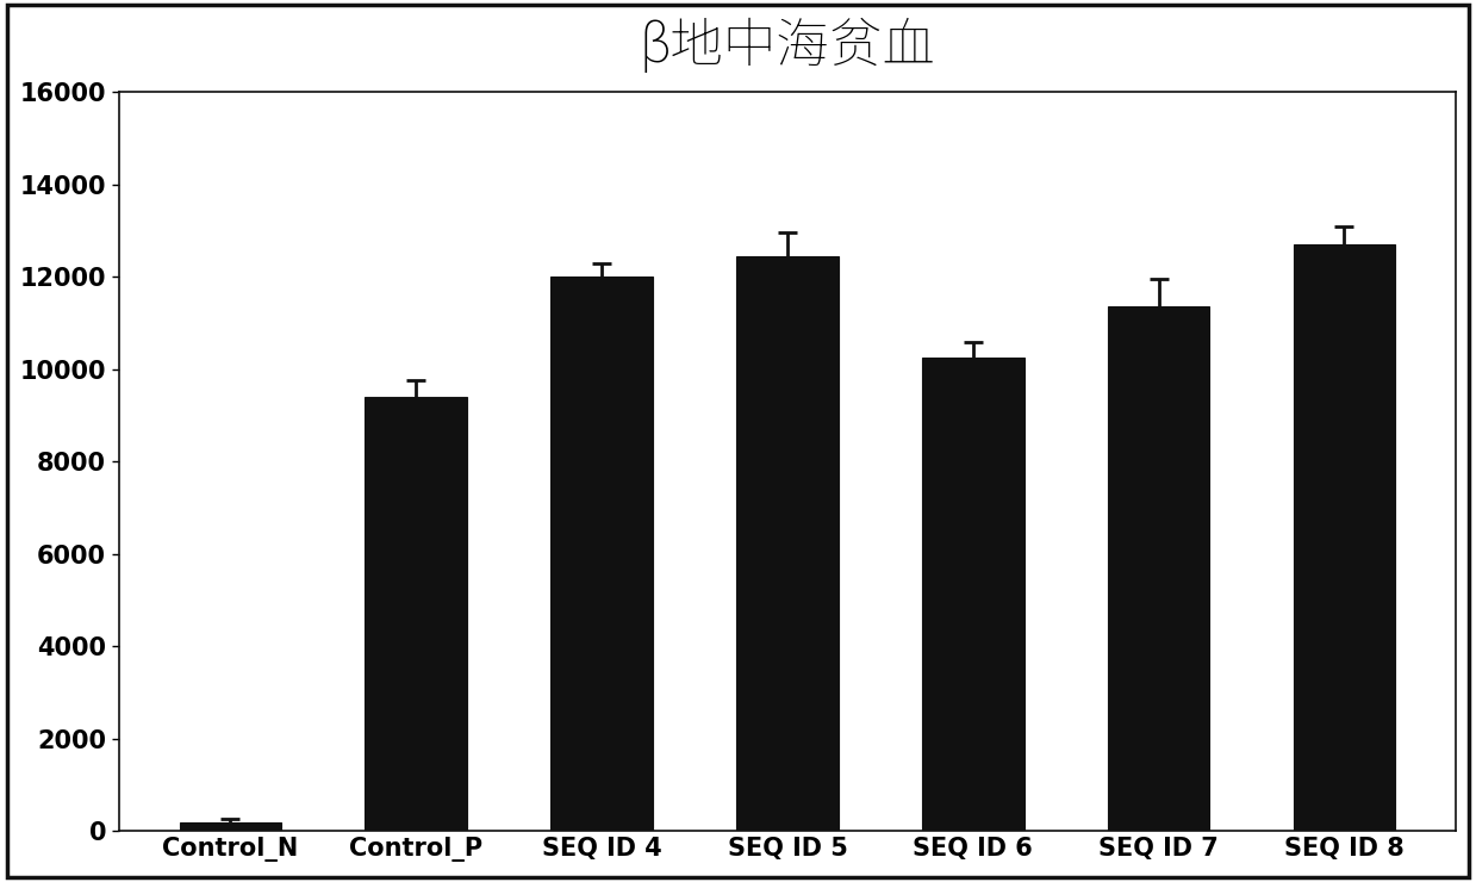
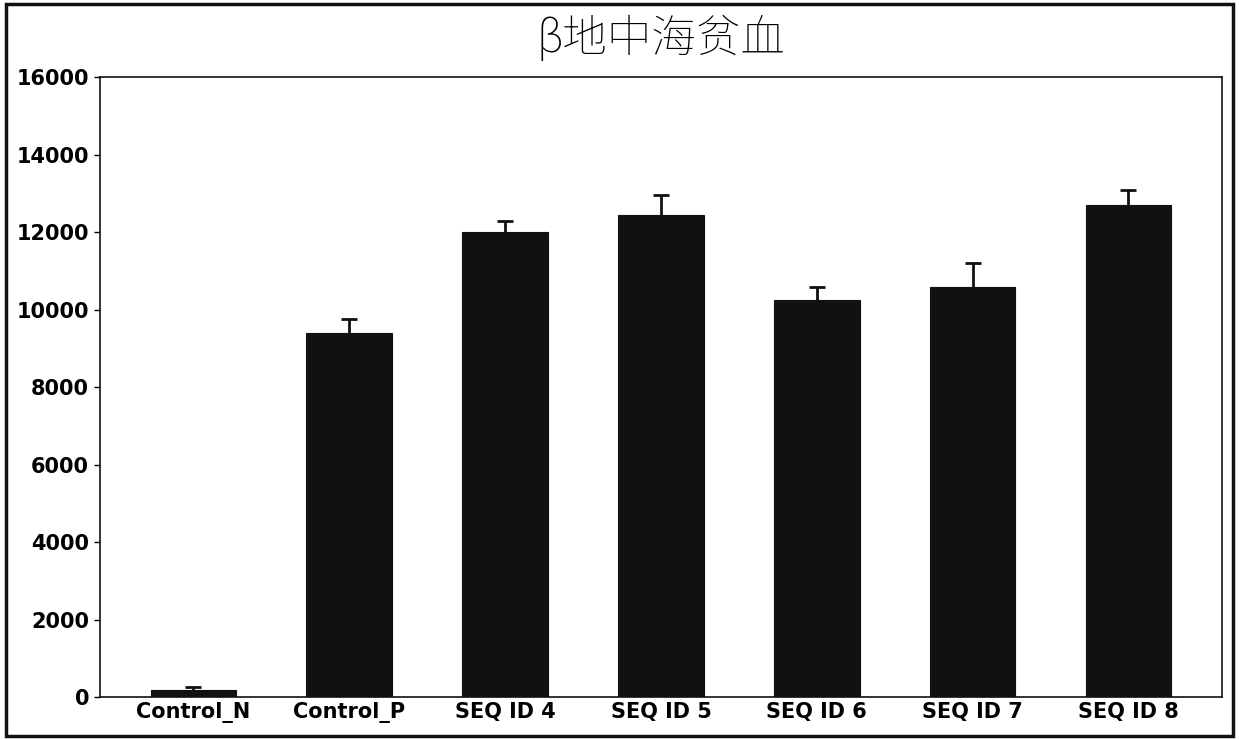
SEQ ID 7: 11350 -> 10600
